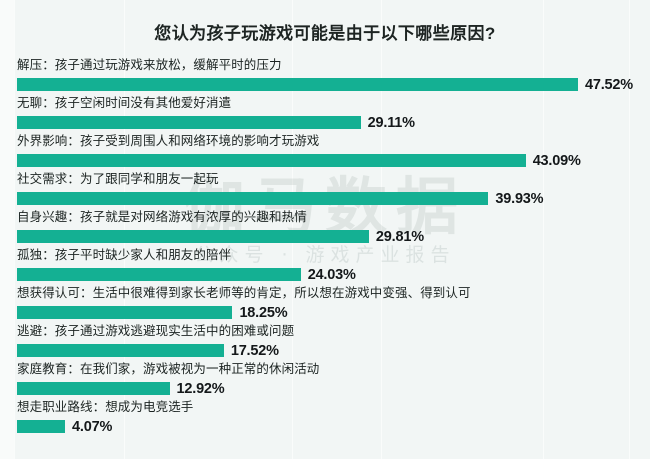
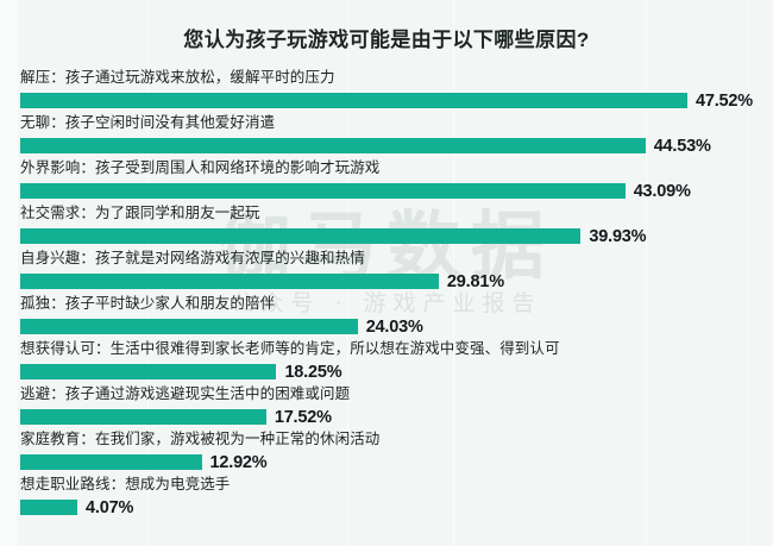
无聊：孩子空闲时间没有其他爱好消遣: 29.11% -> 44.53%
